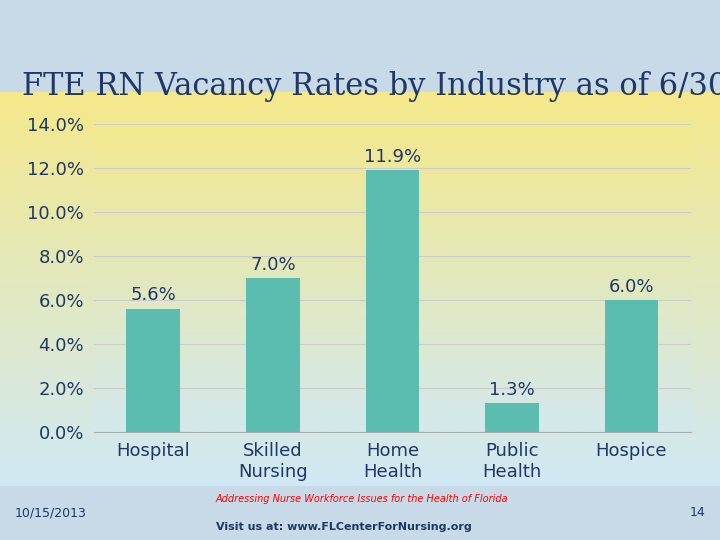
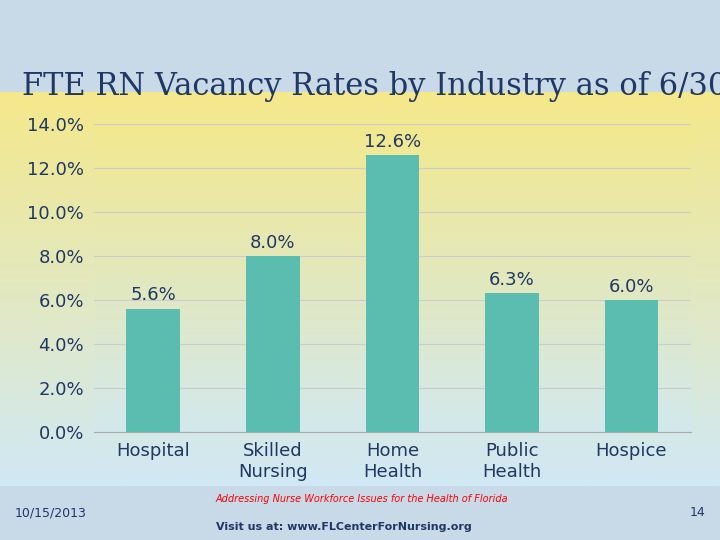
Skilled Nursing: 7.0% -> 8.0%
Home Health: 11.9% -> 12.6%
Public Health: 1.3% -> 6.3%
